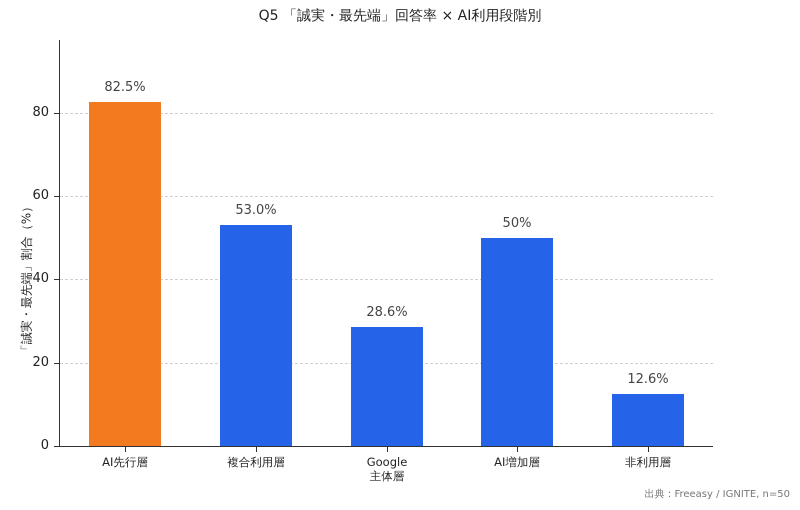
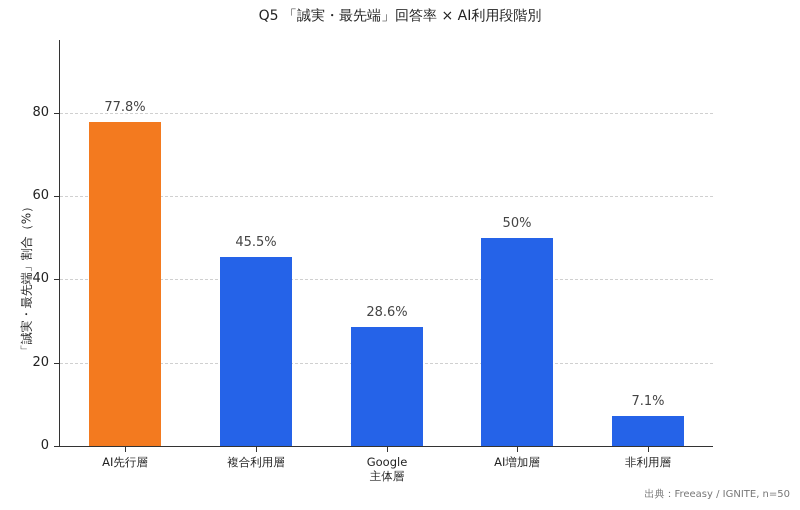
AI先行層: 82.5% -> 77.8%
複合利用層: 53.0% -> 45.5%
非利用層: 12.6% -> 7.1%
